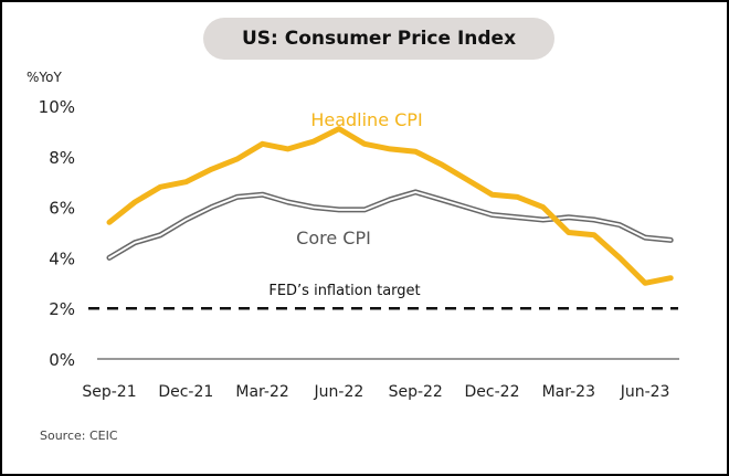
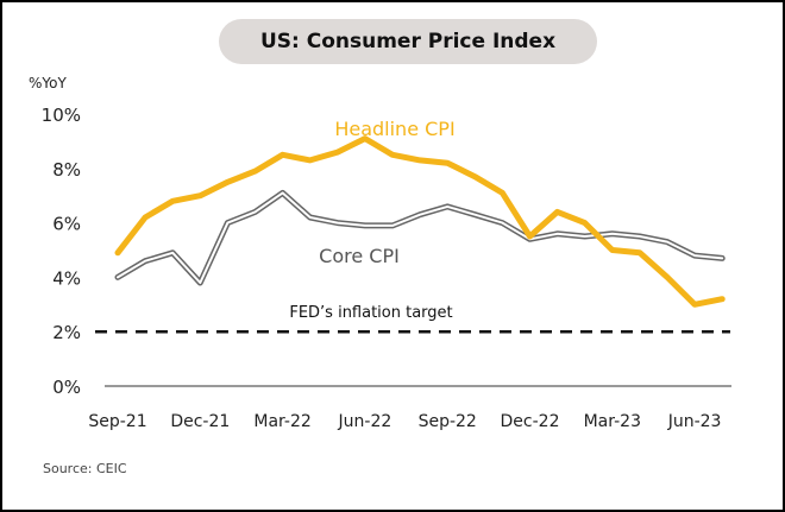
Headline CPI/Sep-21: 5.4% -> 4.9%
Core CPI/Dec-21: 5.5% -> 3.8%
Core CPI/Mar-22: 6.5% -> 7.1%
Headline CPI/Dec-22: 6.5% -> 5.5%
Core CPI/Dec-22: 5.7% -> 5.4%
